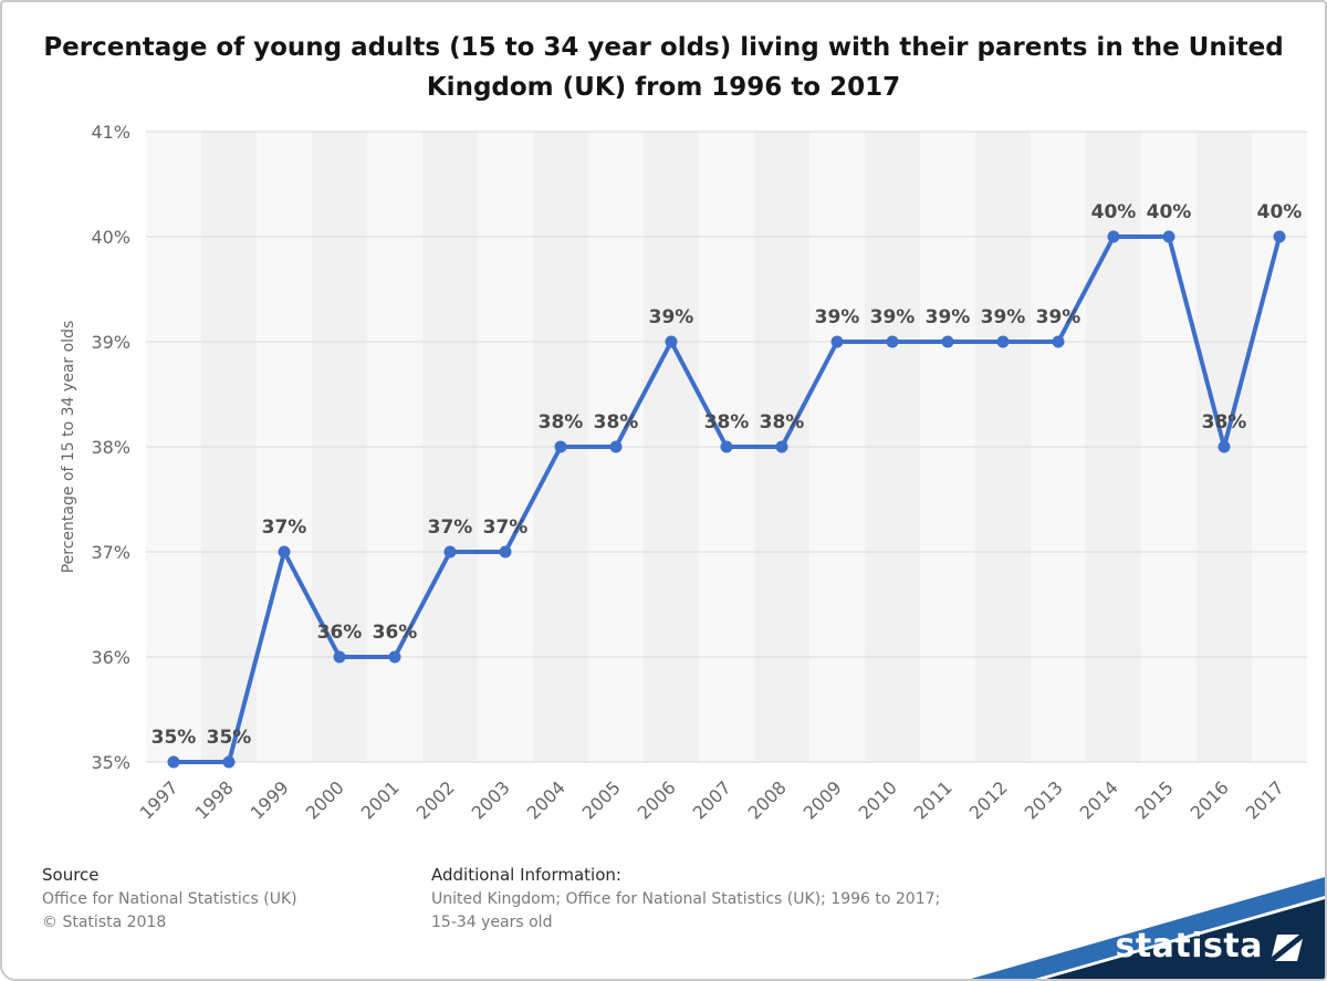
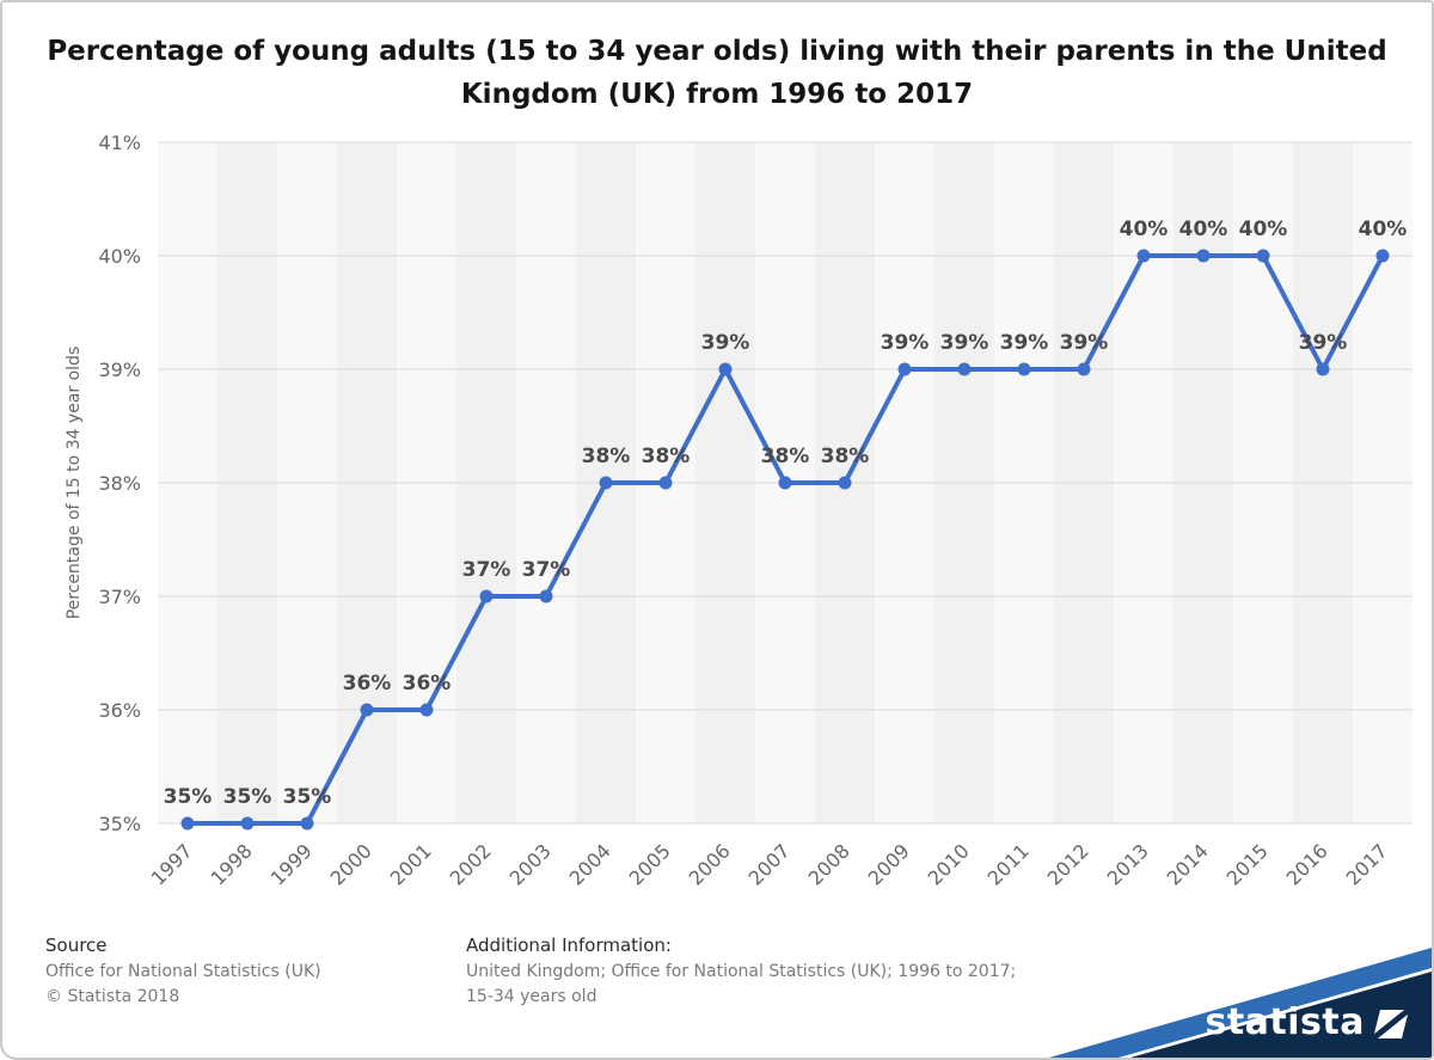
1999: 37% -> 35%
2013: 39% -> 40%
2016: 38% -> 39%
